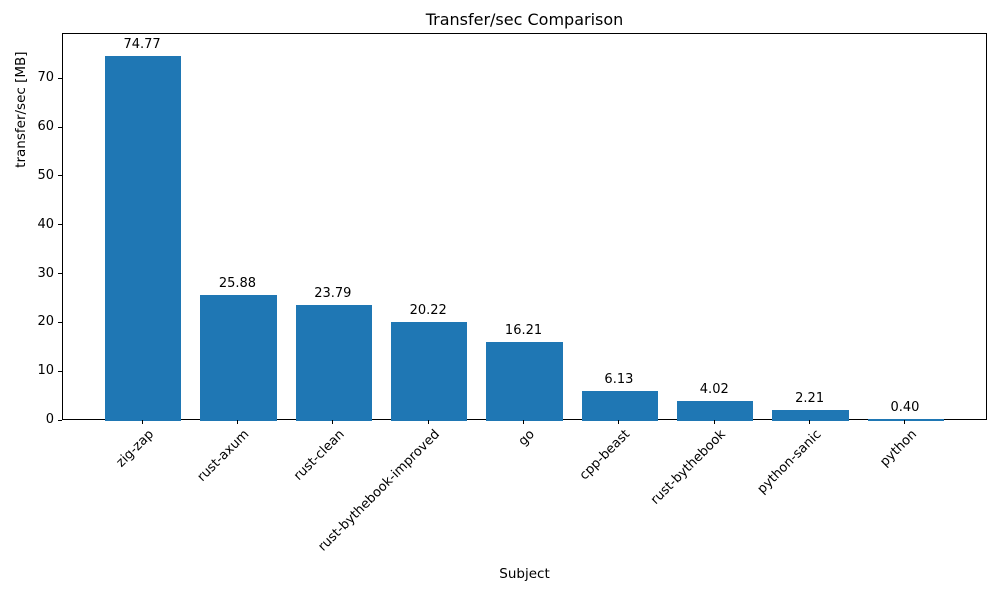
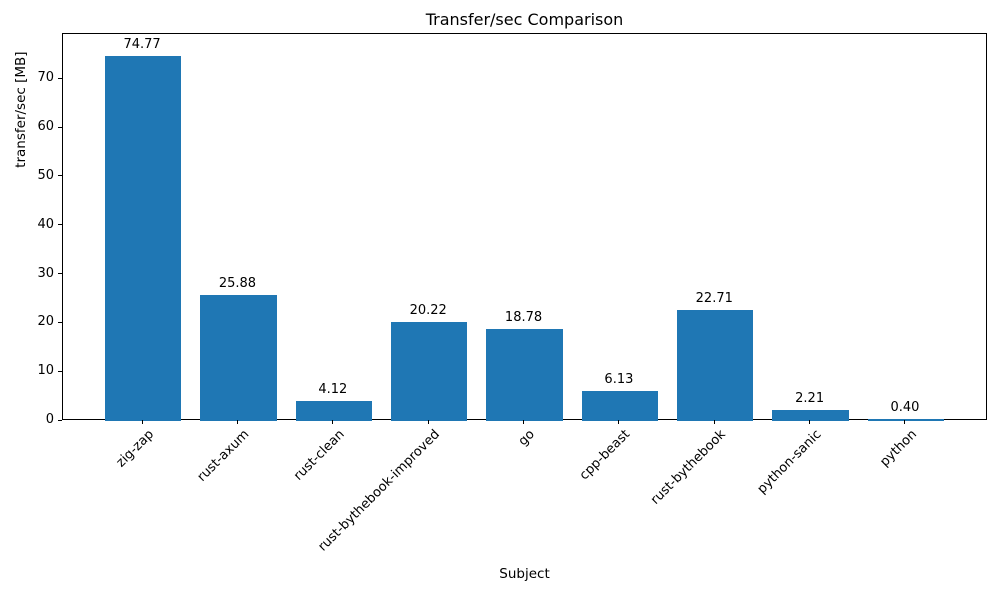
rust-clean: 23.79 -> 4.12
go: 16.21 -> 18.78
rust-bythebook: 4.02 -> 22.71
